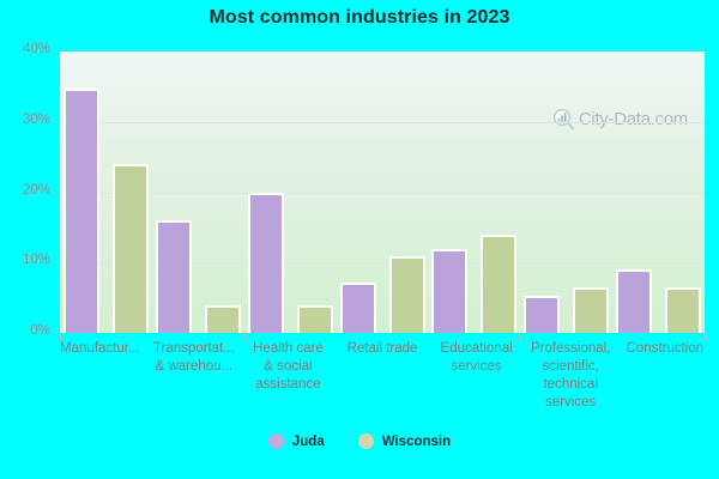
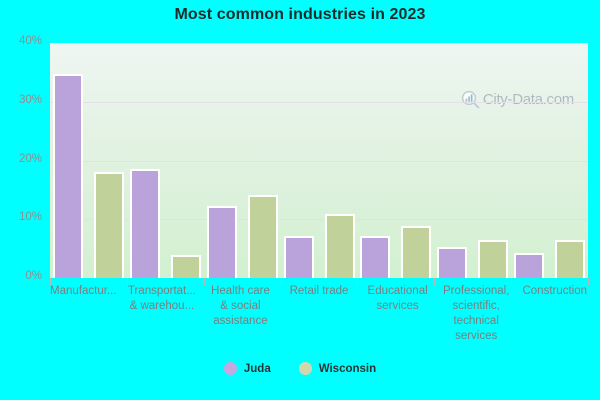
Wisconsin/Manufactur...: 24% -> 18%
Juda/Transportat... & warehou...: 16% -> 19%
Juda/Health care & social assistance: 20% -> 12%
Wisconsin/Health care & social assistance: 4% -> 14%
Juda/Educational services: 12% -> 7%
Wisconsin/Educational services: 14% -> 9%
Juda/Construction: 9% -> 4%
